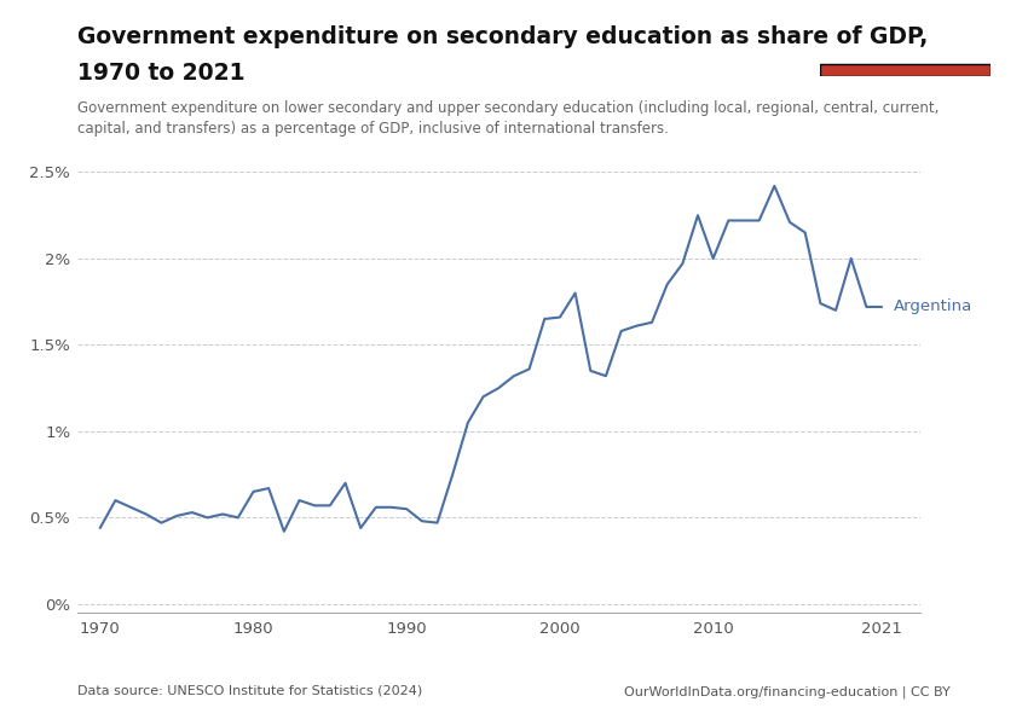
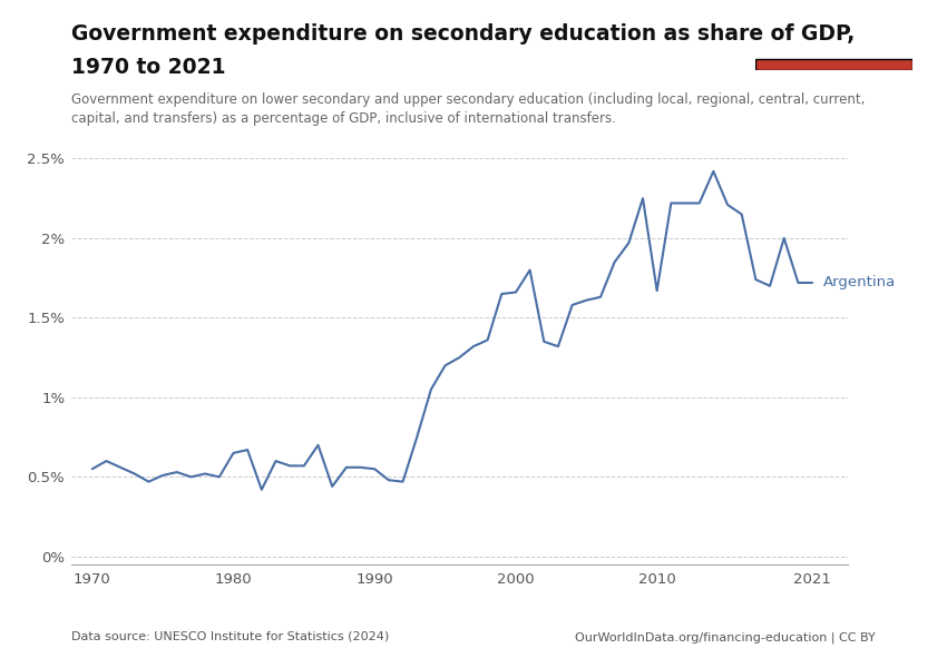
1970: 0.44% -> 0.55%
2010: 2.00% -> 1.67%
